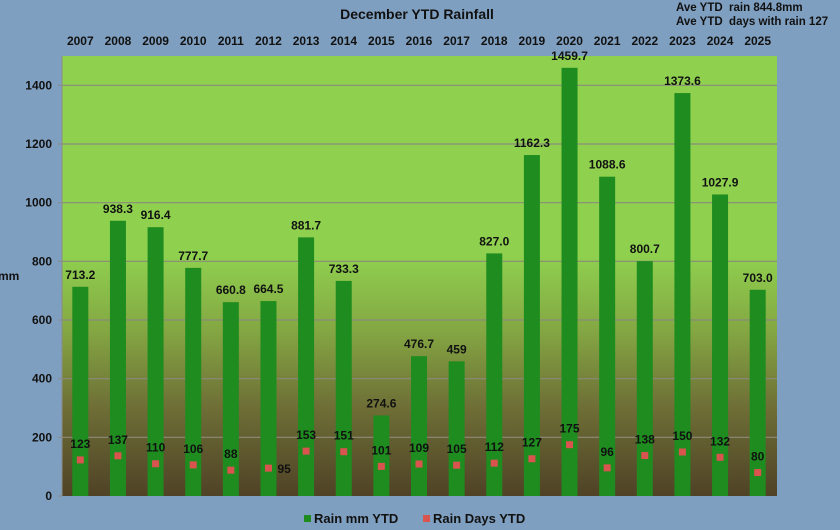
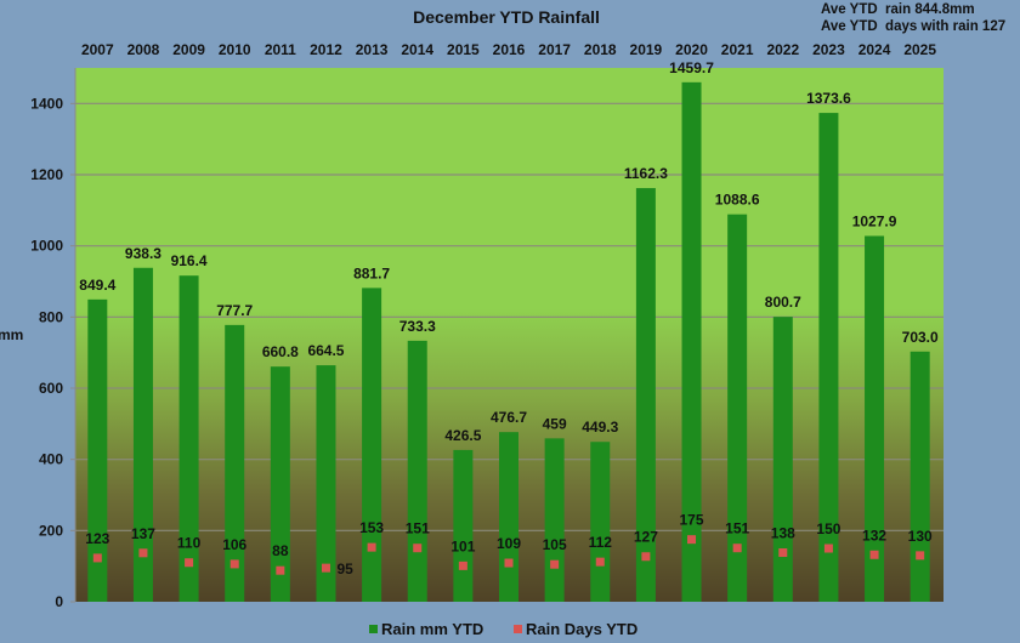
Rain mm YTD/2007: 713.2 -> 849.4
Rain mm YTD/2015: 274.6 -> 426.5
Rain mm YTD/2018: 827.0 -> 449.3
Rain Days YTD/2021: 96 -> 151
Rain Days YTD/2025: 80 -> 130
